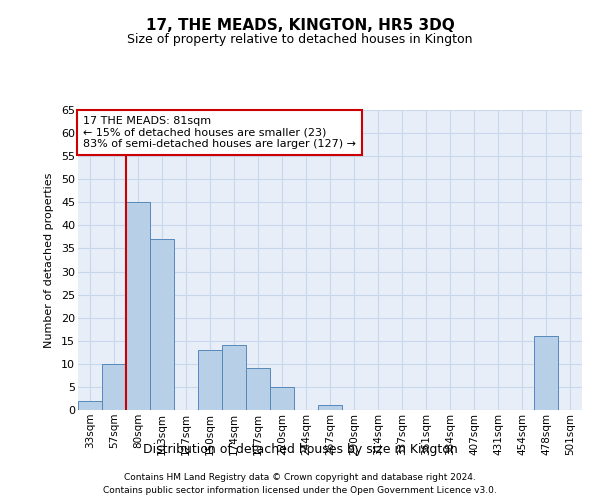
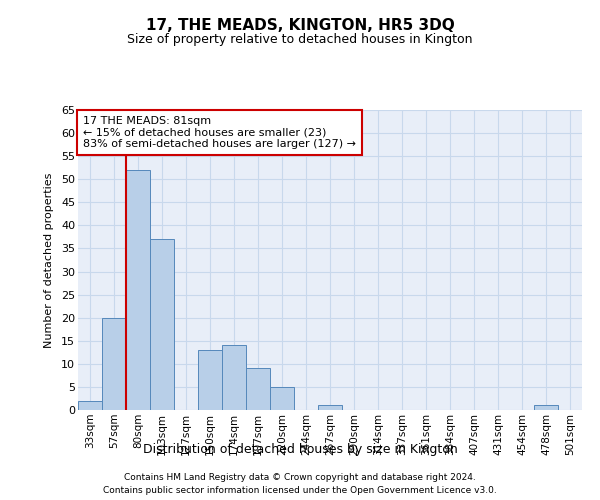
57sqm: 10 -> 20
80sqm: 45 -> 52
478sqm: 16 -> 1
